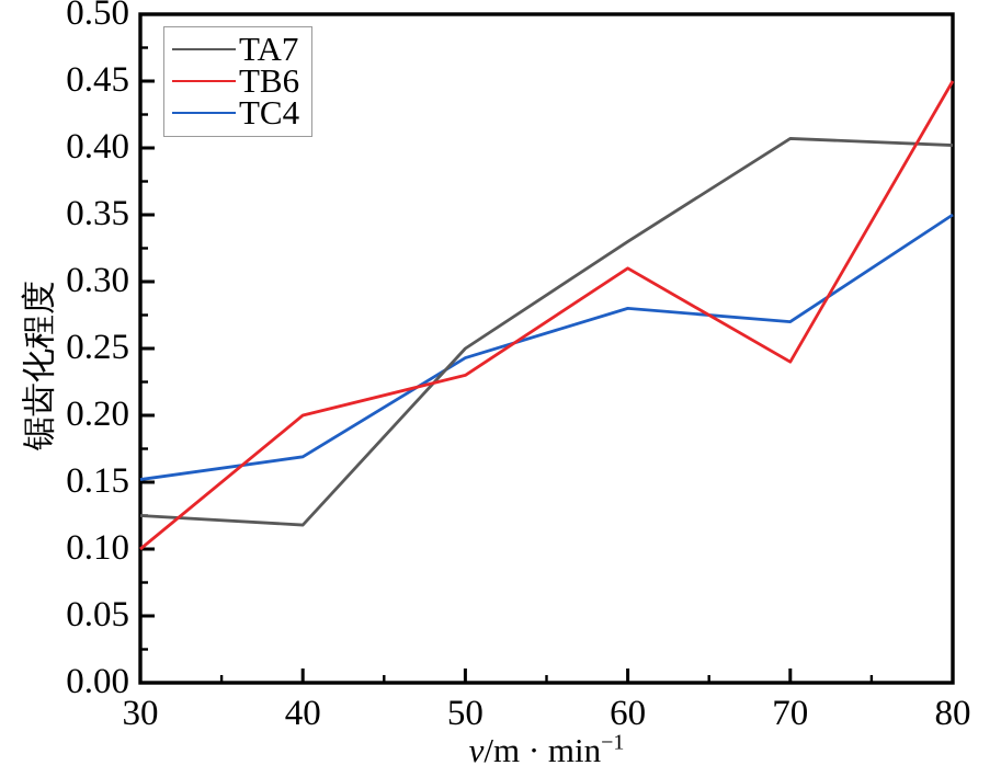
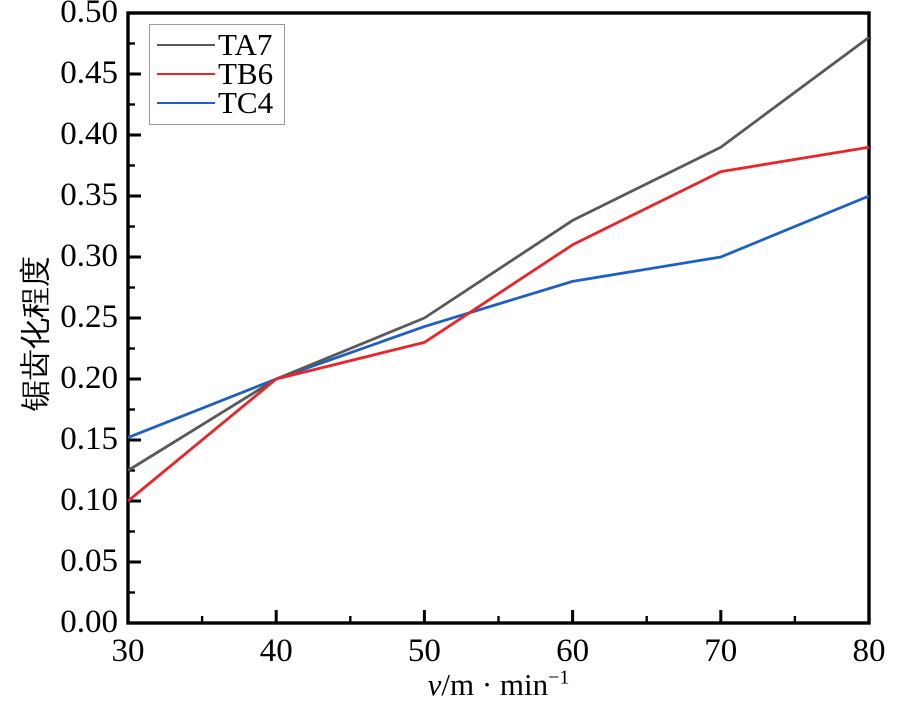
TA7/40: 0.118 -> 0.200
TC4/40: 0.169 -> 0.200
TA7/70: 0.407 -> 0.390
TB6/70: 0.24 -> 0.37
TC4/70: 0.270 -> 0.300
TA7/80: 0.402 -> 0.480
TB6/80: 0.45 -> 0.39
